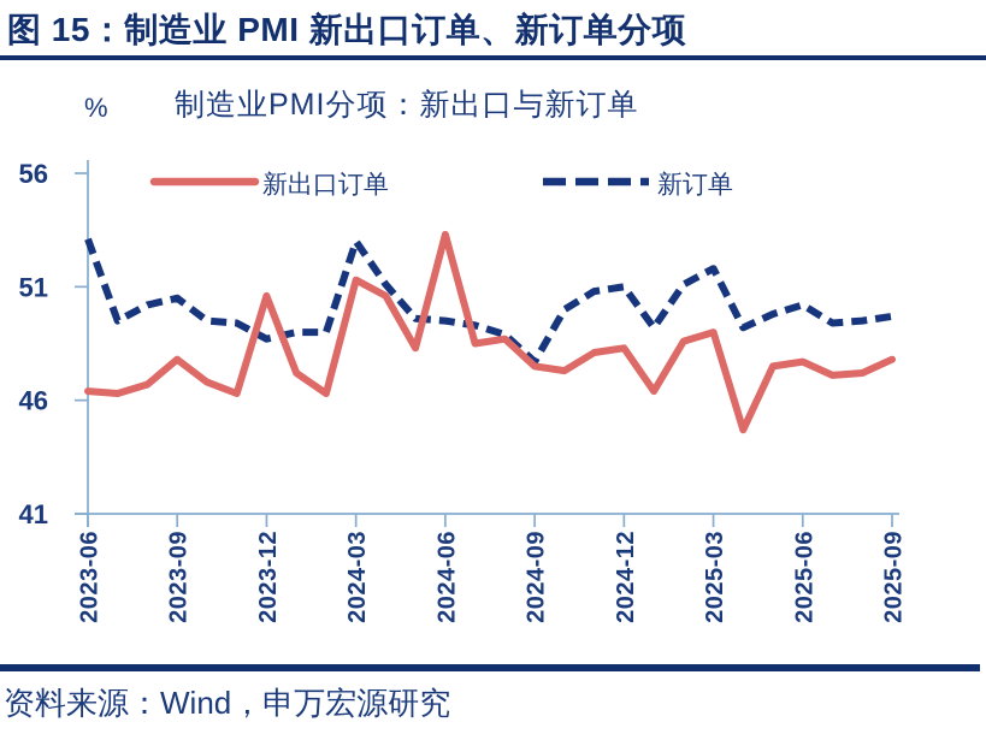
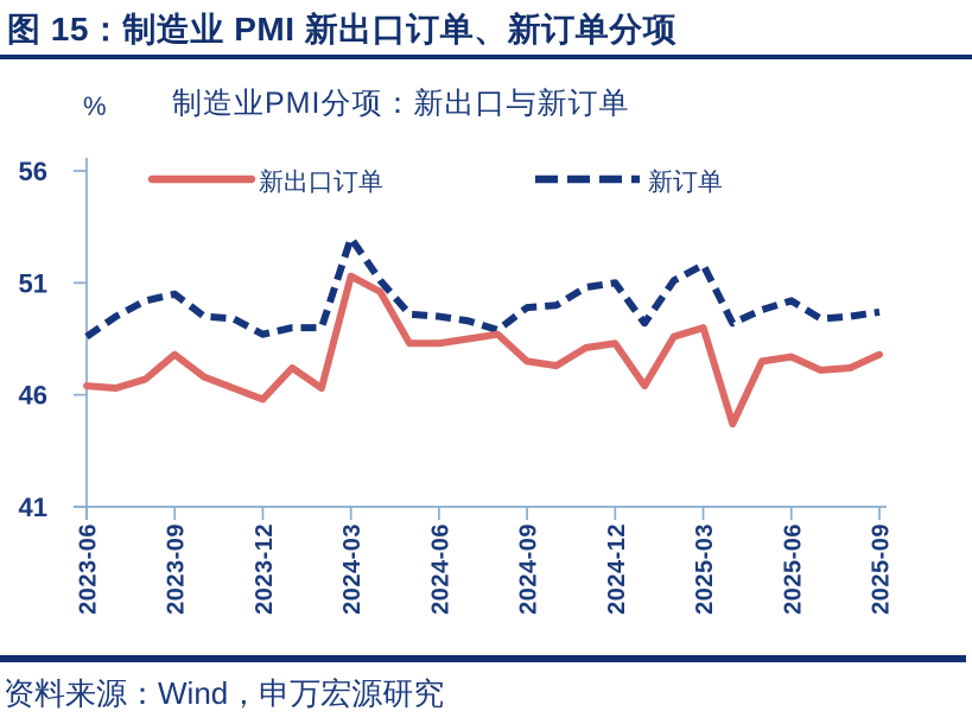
新订单/2023-06: 53.1 -> 48.6
新出口订单/2023-12: 50.6 -> 45.8
新出口订单/2024-06: 53.3 -> 48.3
新订单/2024-09: 47.7 -> 49.9
